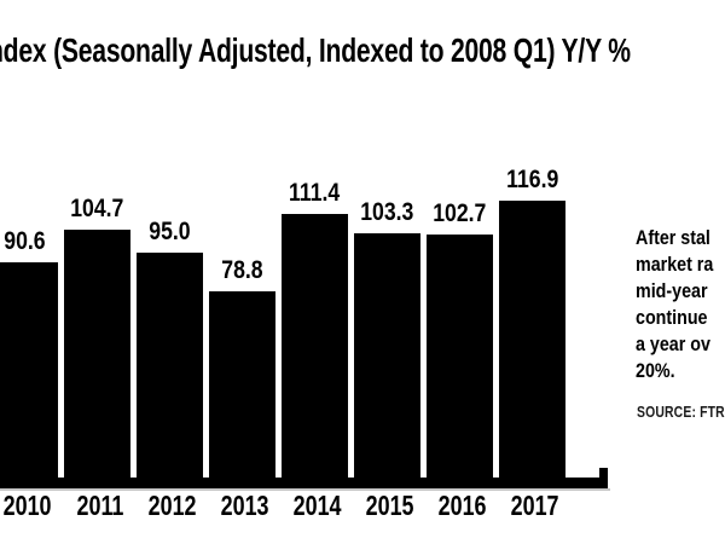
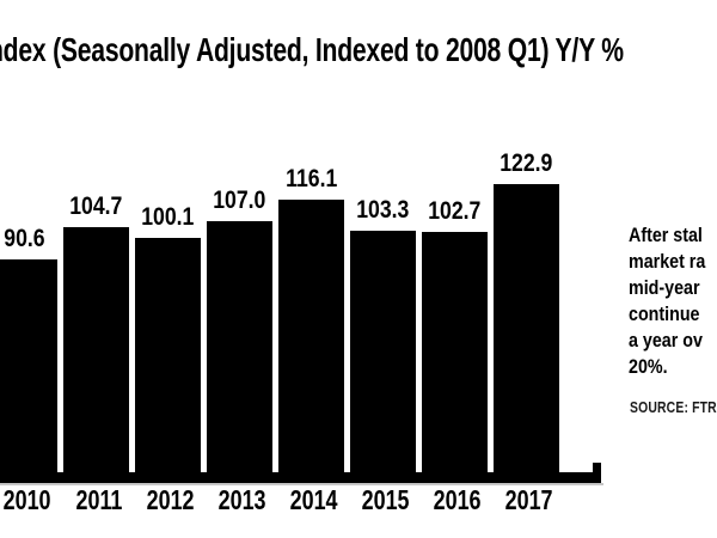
2012: 95.0 -> 100.1
2013: 78.8 -> 107.0
2014: 111.4 -> 116.1
2017: 116.9 -> 122.9
